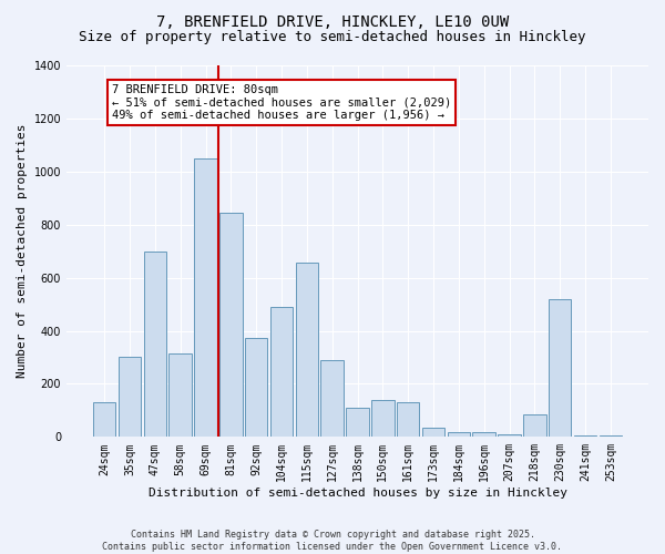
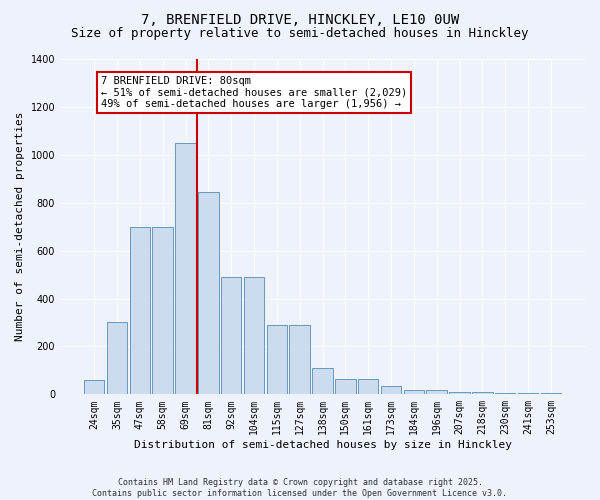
24sqm: 130 -> 60
58sqm: 315 -> 700
92sqm: 375 -> 490
115sqm: 655 -> 290
150sqm: 140 -> 65
161sqm: 130 -> 65
218sqm: 85 -> 10
230sqm: 520 -> 5
